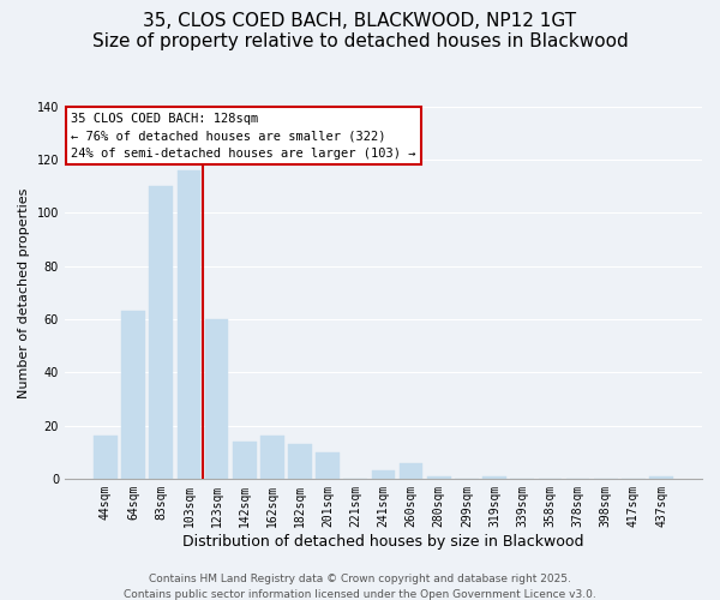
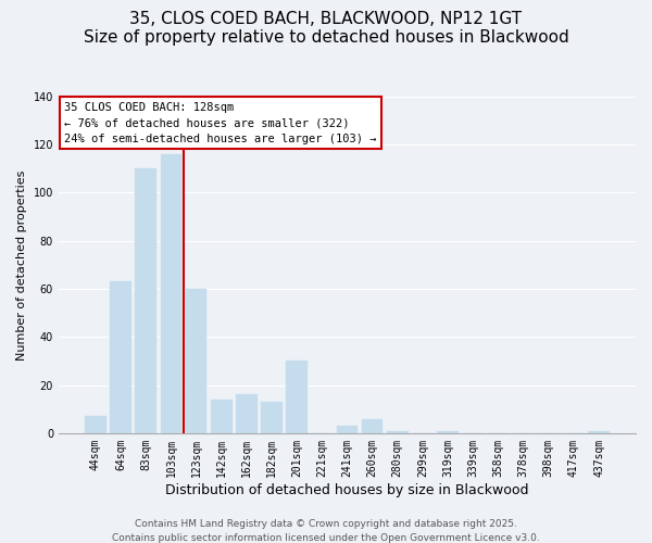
44sqm: 16 -> 7
201sqm: 10 -> 30
